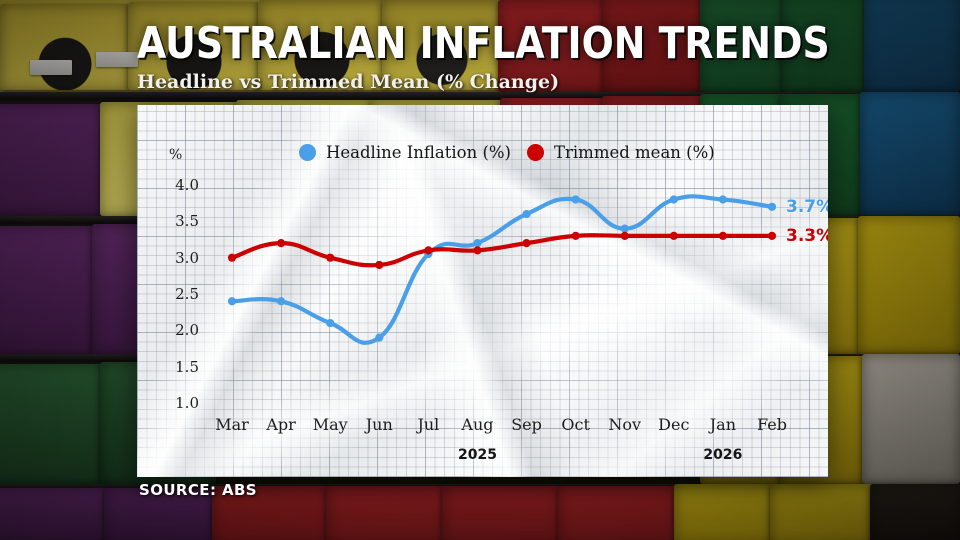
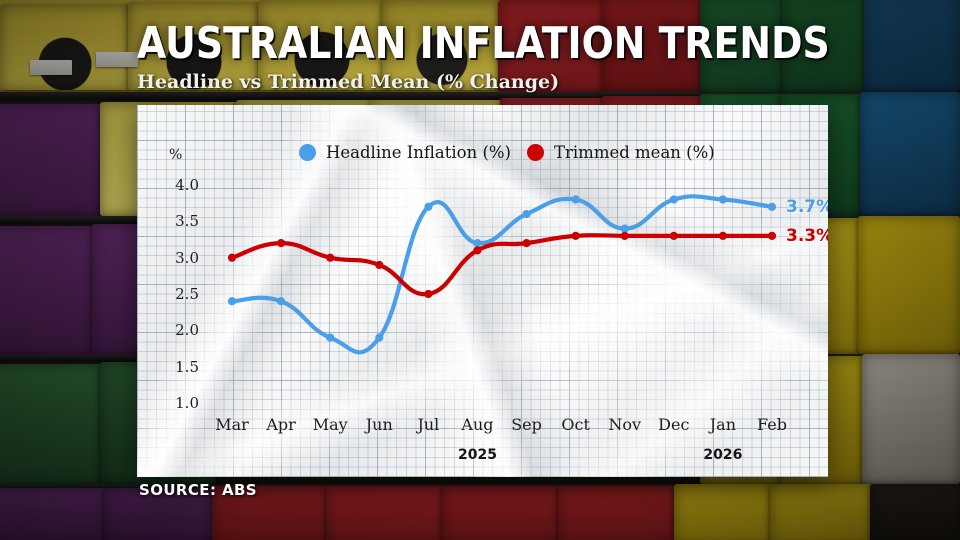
Headline Inflation (%)/May: 2.1 -> 1.9
Headline Inflation (%)/Jul: 3.0 -> 3.7
Trimmed mean (%)/Jul: 3.1 -> 2.5
